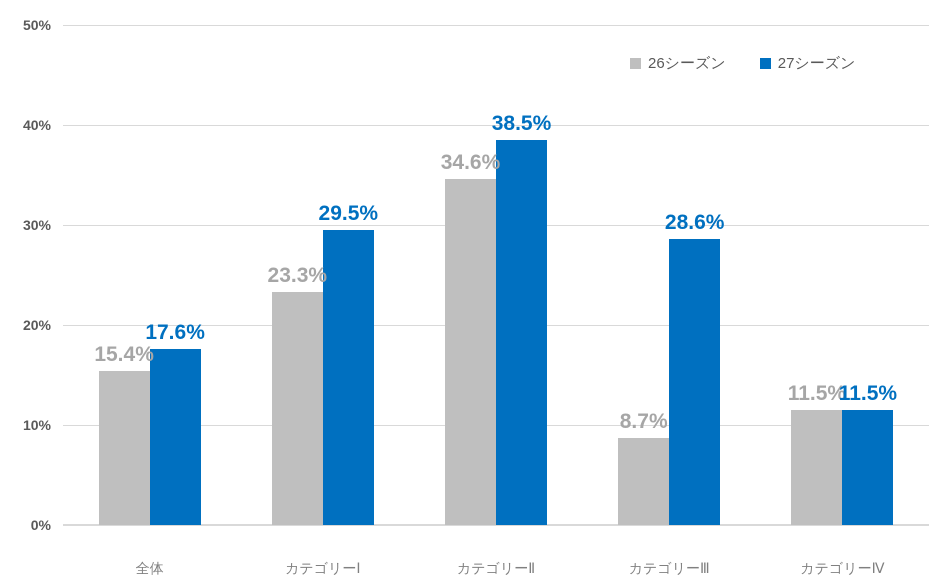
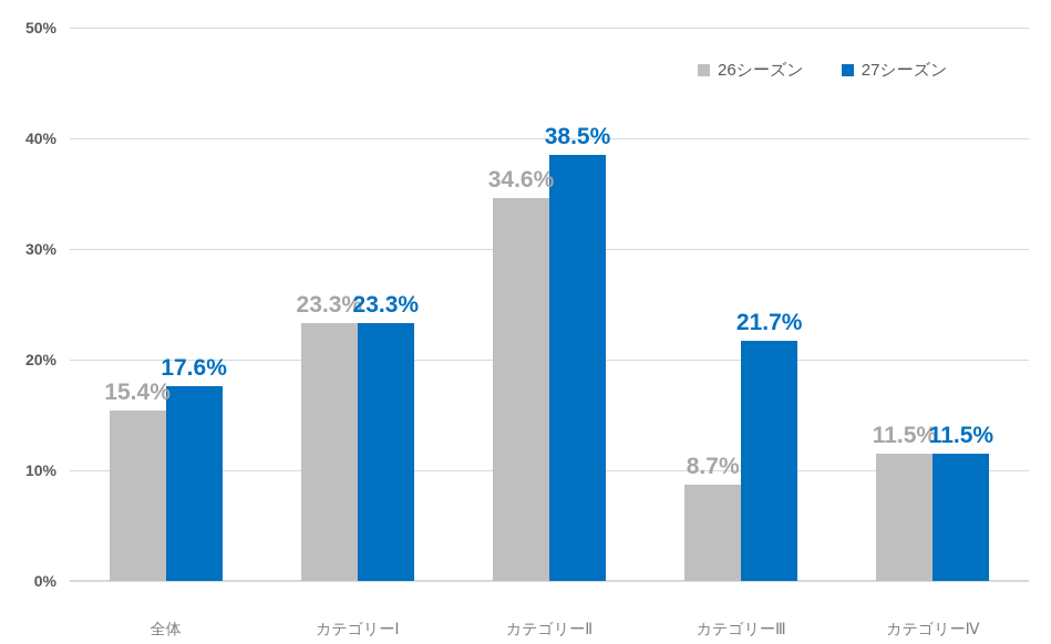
27シーズン/カテゴリーⅠ: 29.5% -> 23.3%
27シーズン/カテゴリーⅢ: 28.6% -> 21.7%
